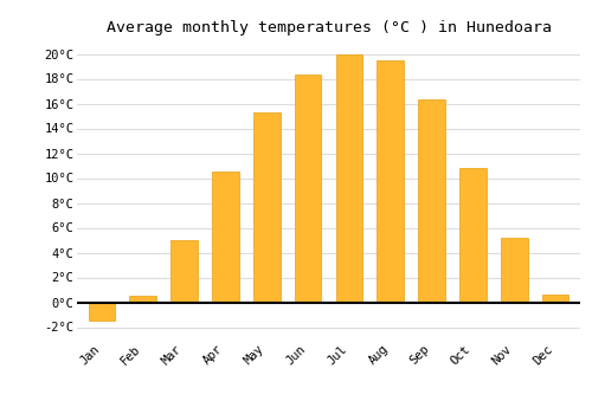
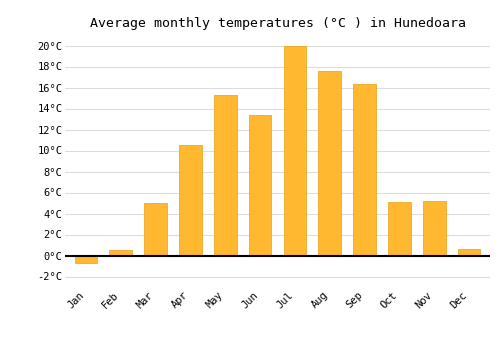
Jan: -1.5°C -> -0.7°C
Jun: 18.3°C -> 13.4°C
Aug: 19.5°C -> 17.6°C
Oct: 10.8°C -> 5.1°C
